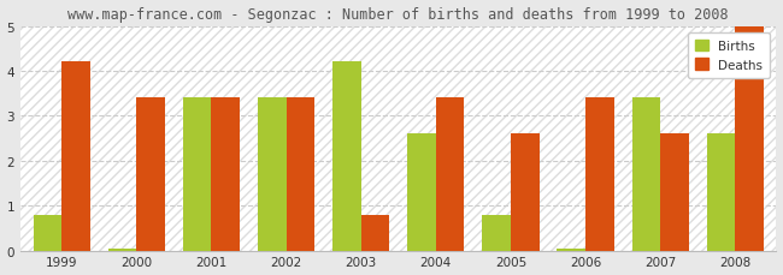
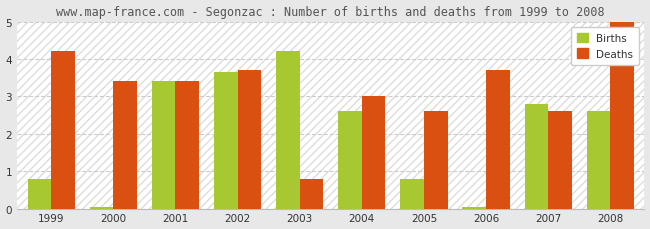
Births/2002: 3.40 -> 3.65
Deaths/2002: 3.4 -> 3.7
Deaths/2004: 3.4 -> 3.0
Deaths/2006: 3.4 -> 3.7
Births/2007: 3.40 -> 2.80
